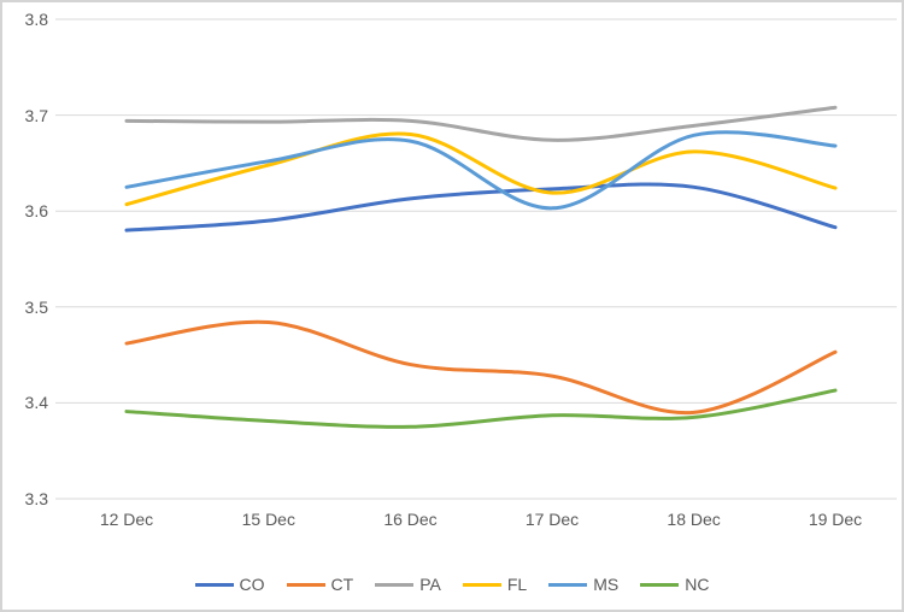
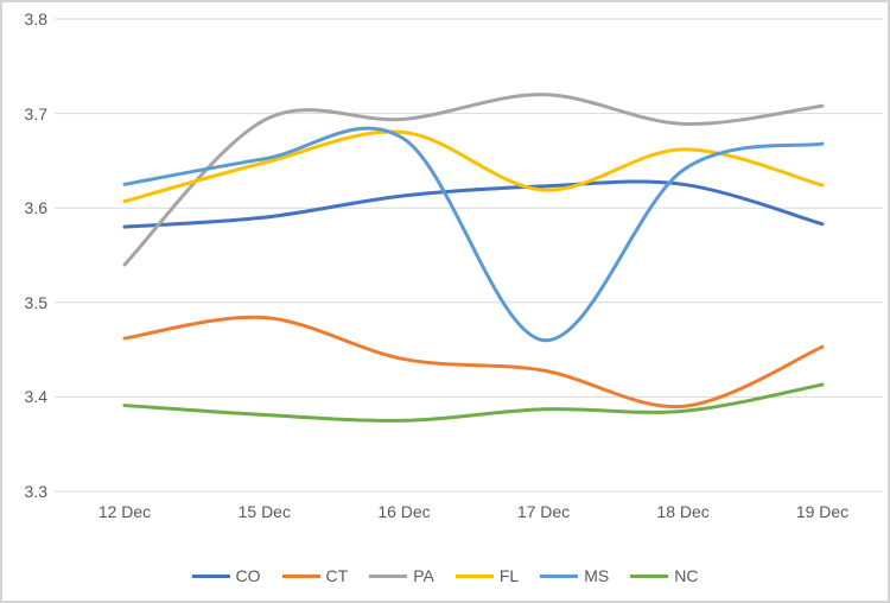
PA/12 Dec: 3.69 -> 3.54
PA/17 Dec: 3.67 -> 3.72
MS/17 Dec: 3.60 -> 3.46
MS/18 Dec: 3.68 -> 3.64
